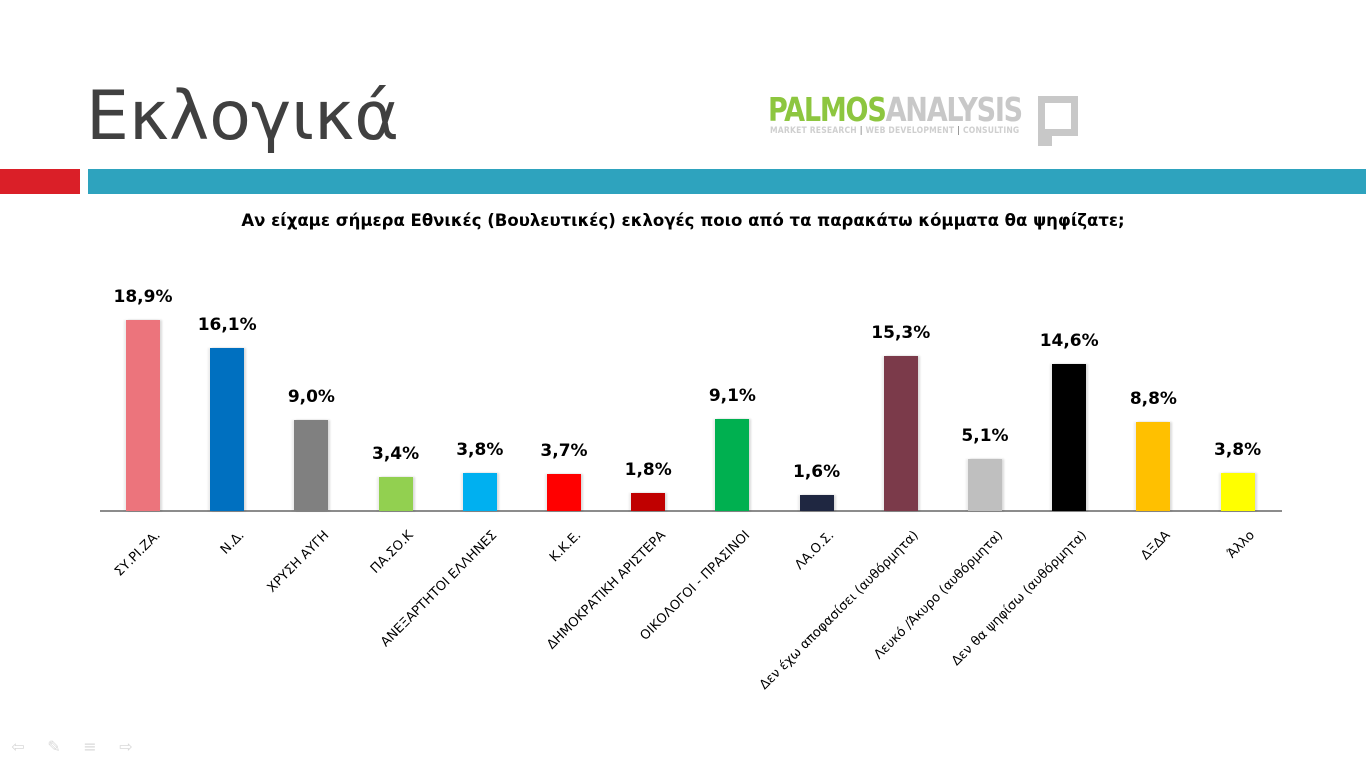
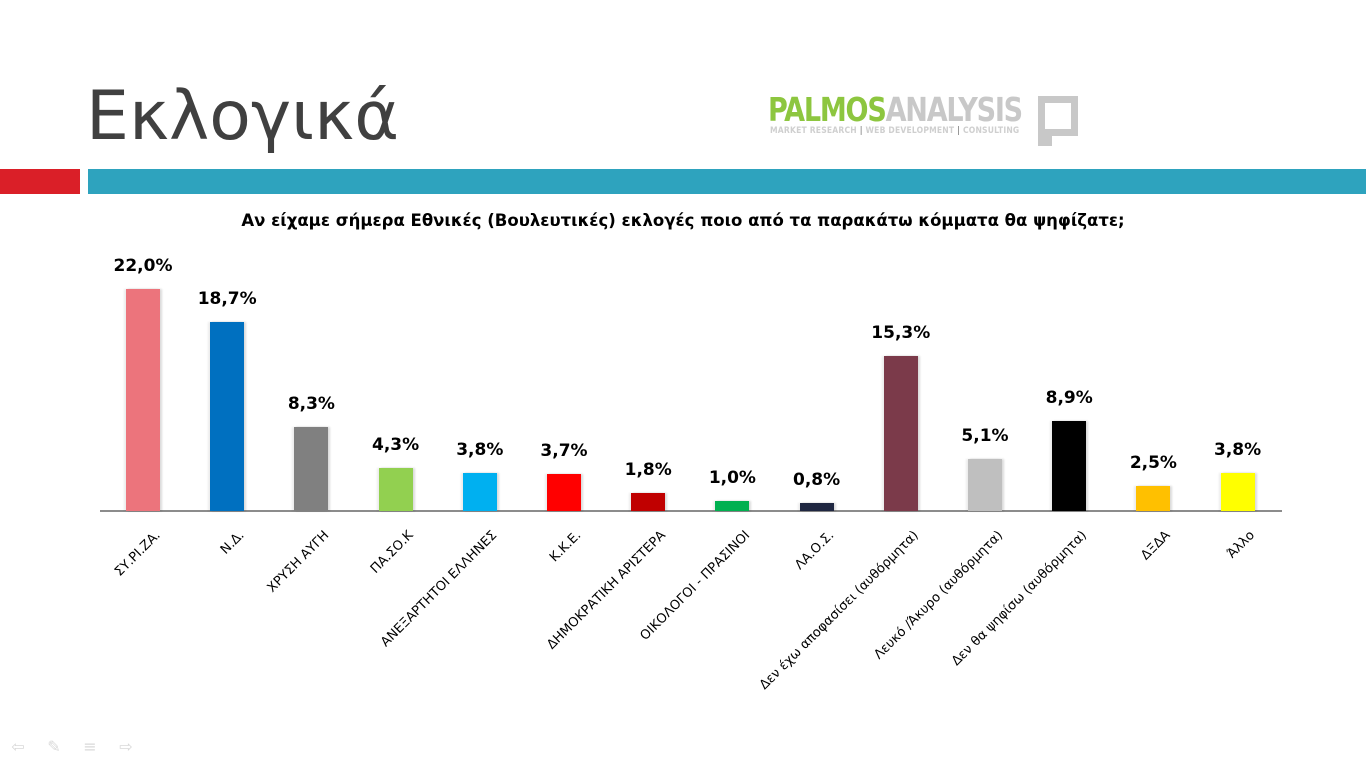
ΣΥ.ΡΙ.ΖΑ.: 18,9% -> 22,0%
Ν.Δ.: 16,1% -> 18,7%
ΧΡΥΣΗ ΑΥΓΗ: 9,0% -> 8,3%
ΠΑ.ΣΟ.Κ: 3,4% -> 4,3%
ΟΙΚΟΛΟΓΟΙ - ΠΡΑΣΙΝΟΙ: 9,1% -> 1,0%
ΛΑ.Ο.Σ.: 1,6% -> 0,8%
Δεν θα ψηφίσω (αυθόρμητα): 14,6% -> 8,9%
ΔΞΔΑ: 8,8% -> 2,5%
